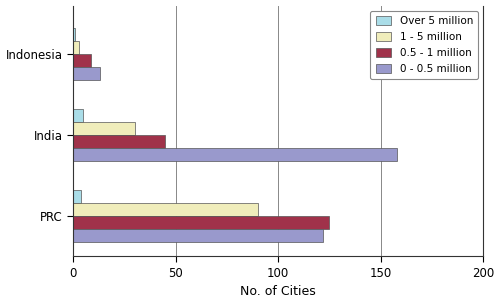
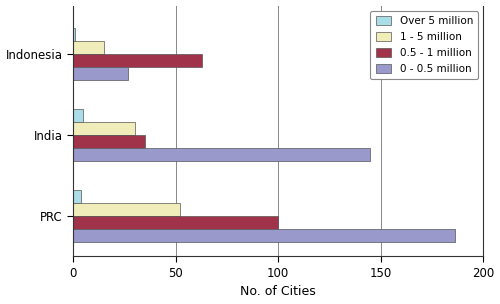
1 - 5 million/Indonesia: 3 -> 15
0.5 - 1 million/Indonesia: 9 -> 63
0 - 0.5 million/Indonesia: 13 -> 27
0.5 - 1 million/India: 45 -> 35
0 - 0.5 million/India: 158 -> 145
1 - 5 million/PRC: 90 -> 52
0.5 - 1 million/PRC: 125 -> 100
0 - 0.5 million/PRC: 122 -> 186
